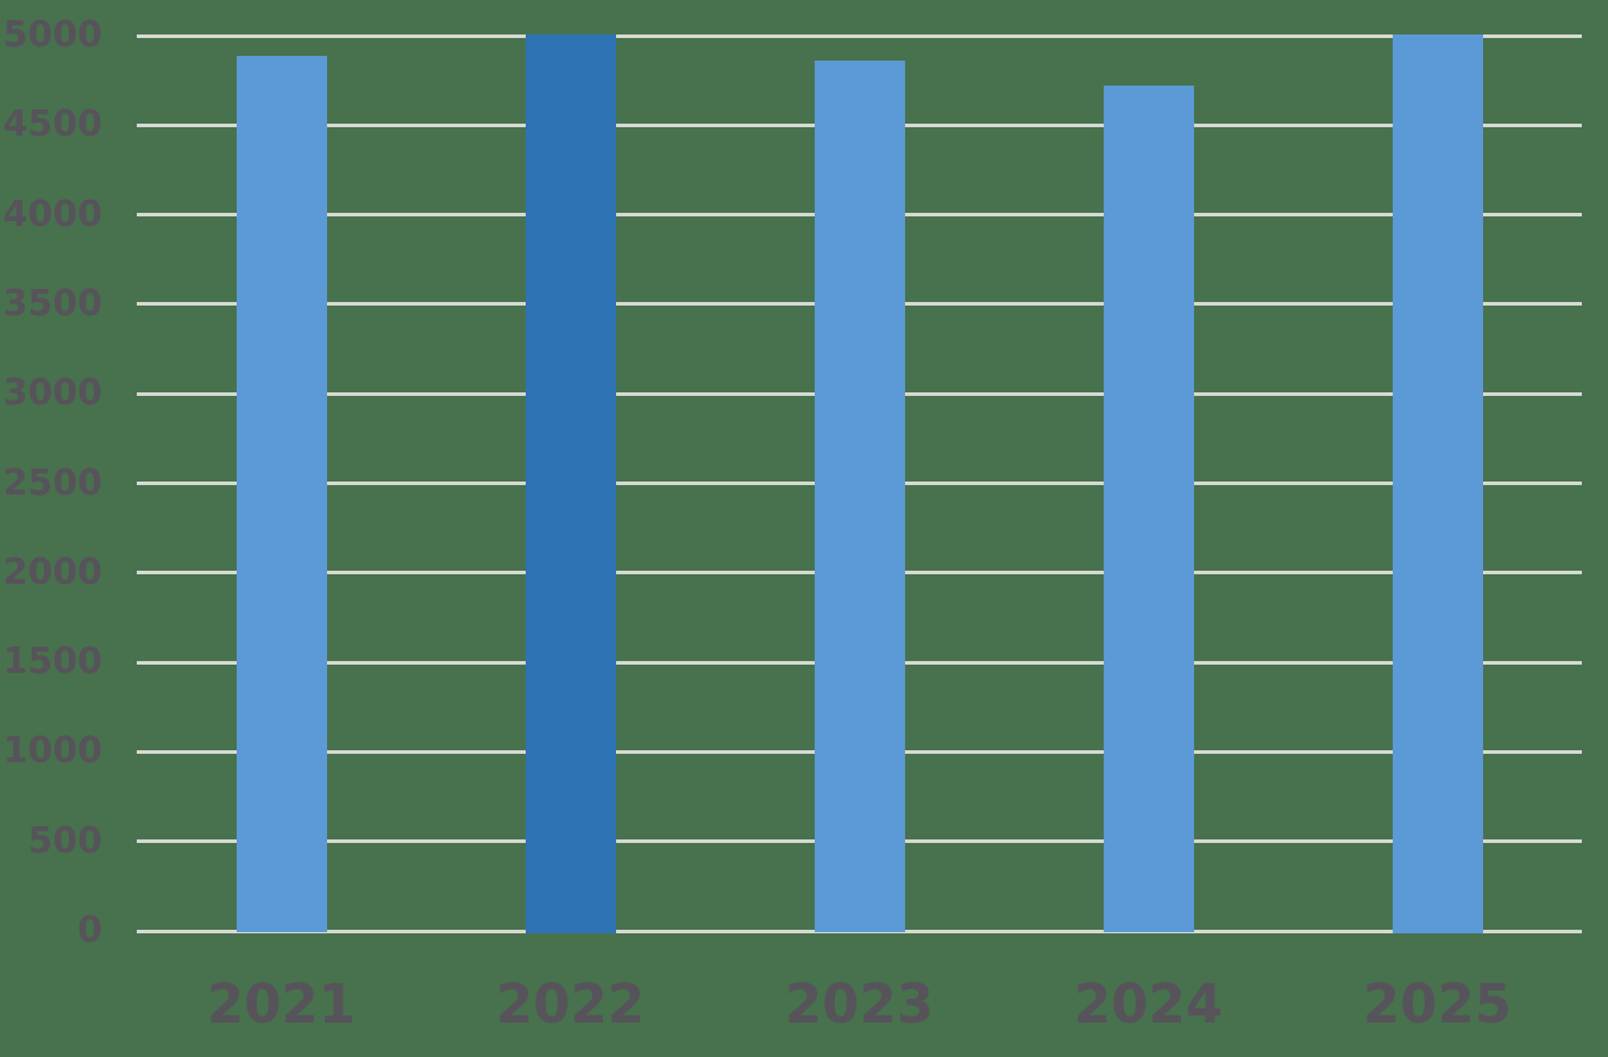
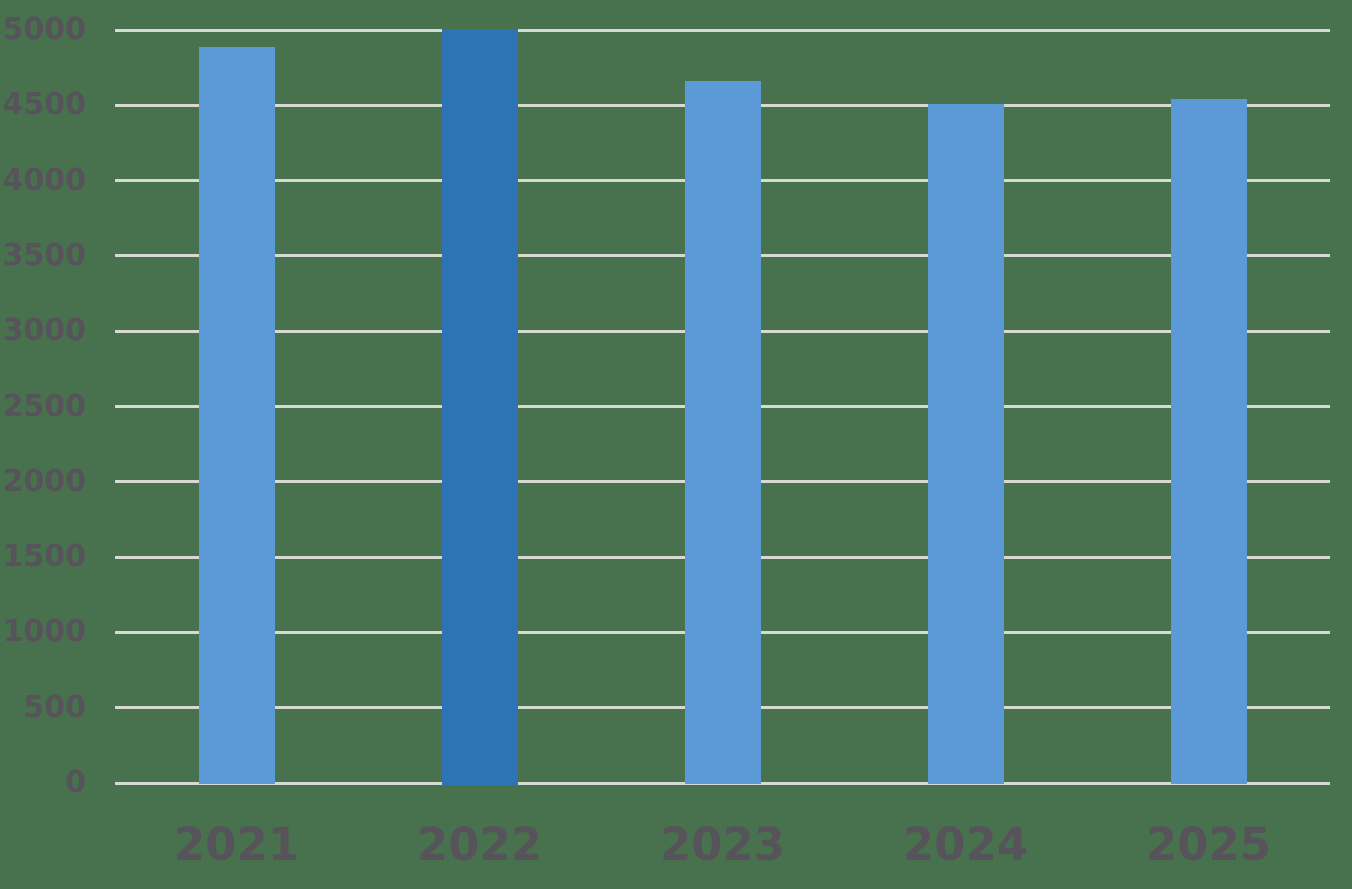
2023: 4850 -> 4650
2024: 4710 -> 4500
2025: 5000 -> 4530
